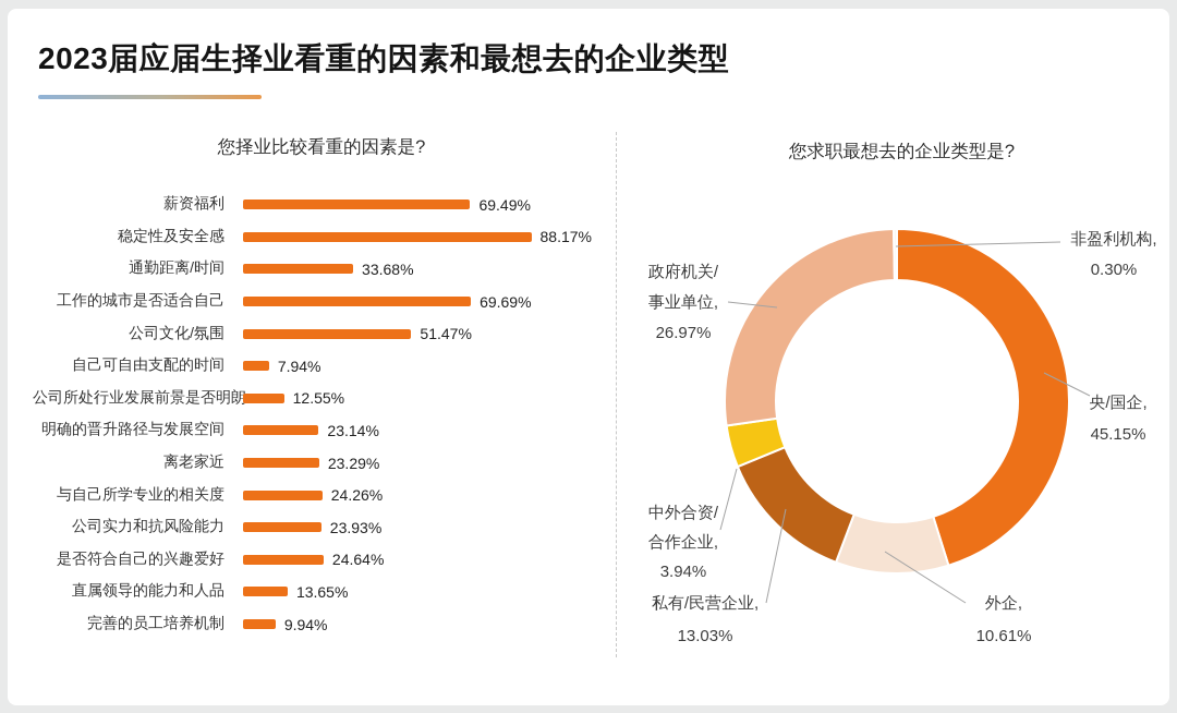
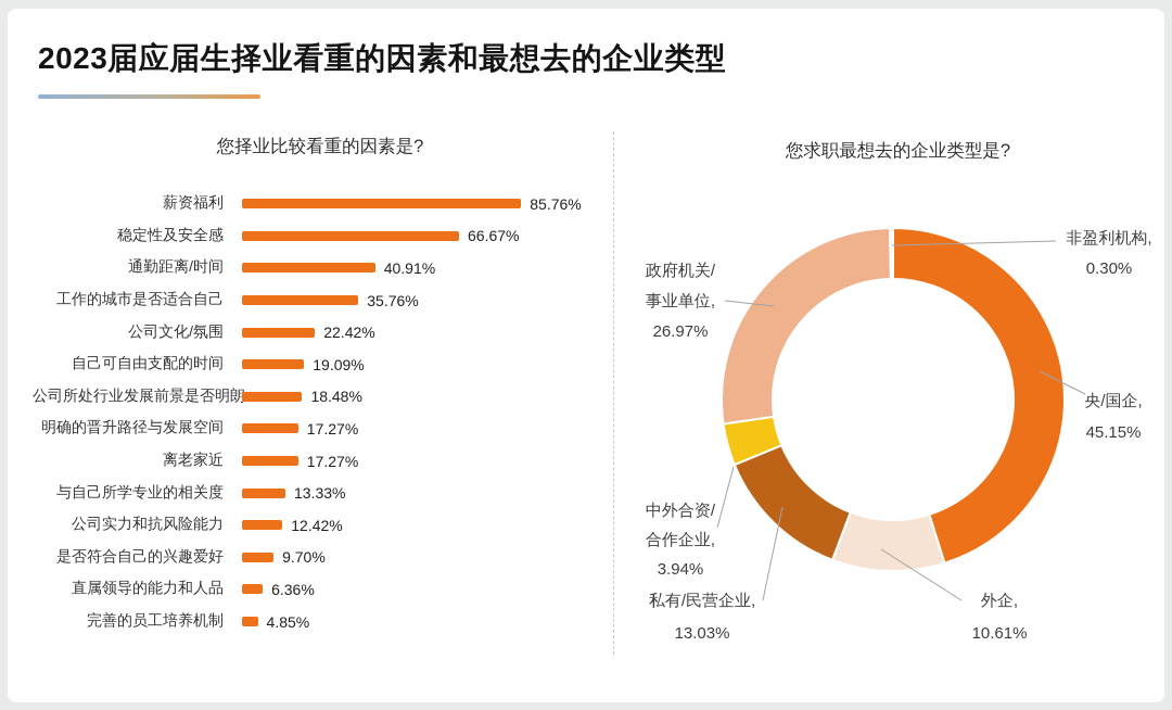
您择业比较看重的因素是?/薪资福利: 69.49% -> 85.76%
您择业比较看重的因素是?/稳定性及安全感: 88.17% -> 66.67%
您择业比较看重的因素是?/通勤距离/时间: 33.68% -> 40.91%
您择业比较看重的因素是?/工作的城市是否适合自己: 69.69% -> 35.76%
您择业比较看重的因素是?/公司文化/氛围: 51.47% -> 22.42%
您择业比较看重的因素是?/自己可自由支配的时间: 7.94% -> 19.09%
您择业比较看重的因素是?/公司所处行业发展前景是否明朗: 12.55% -> 18.48%
您择业比较看重的因素是?/明确的晋升路径与发展空间: 23.14% -> 17.27%
您择业比较看重的因素是?/离老家近: 23.29% -> 17.27%
您择业比较看重的因素是?/与自己所学专业的相关度: 24.26% -> 13.33%
您择业比较看重的因素是?/公司实力和抗风险能力: 23.93% -> 12.42%
您择业比较看重的因素是?/是否符合自己的兴趣爱好: 24.64% -> 9.70%
您择业比较看重的因素是?/直属领导的能力和人品: 13.65% -> 6.36%
您择业比较看重的因素是?/完善的员工培养机制: 9.94% -> 4.85%
